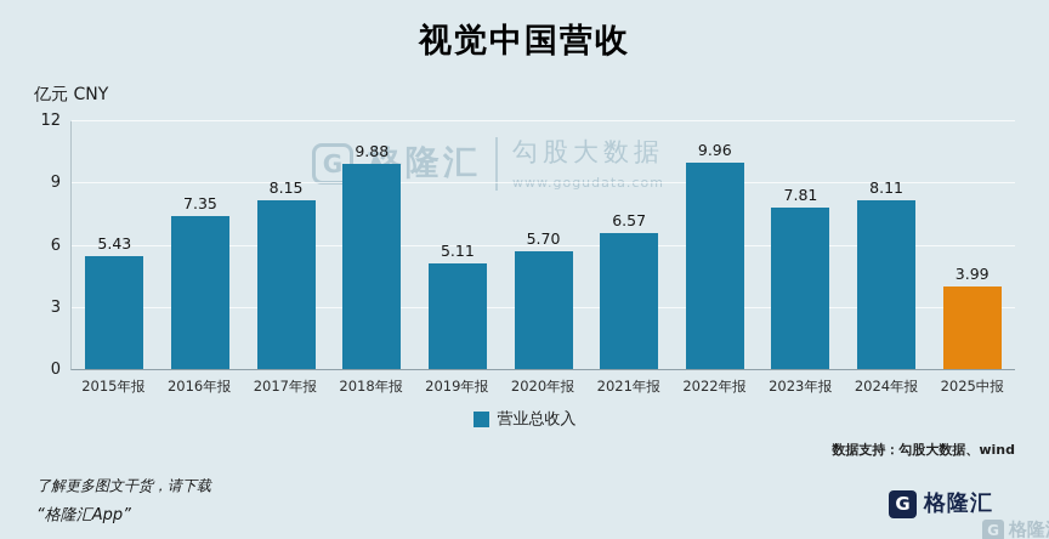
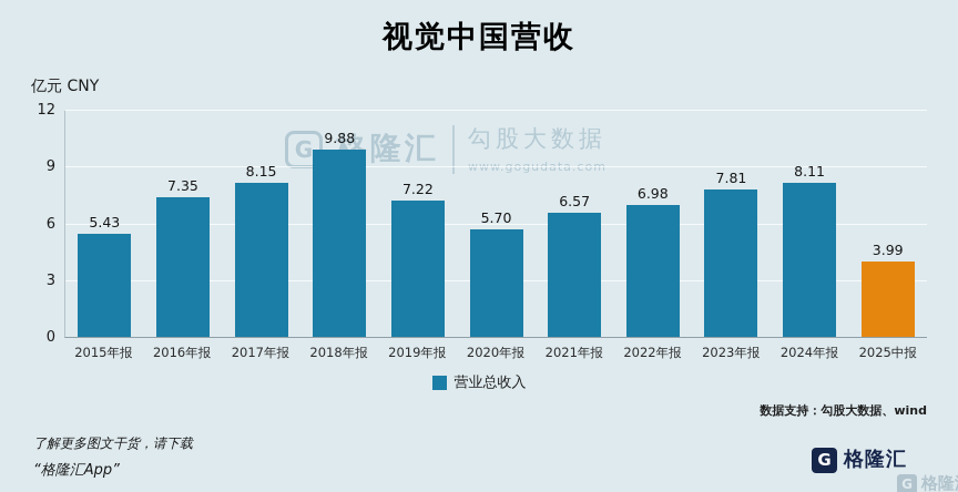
2019年报: 5.11 -> 7.22
2022年报: 9.96 -> 6.98
